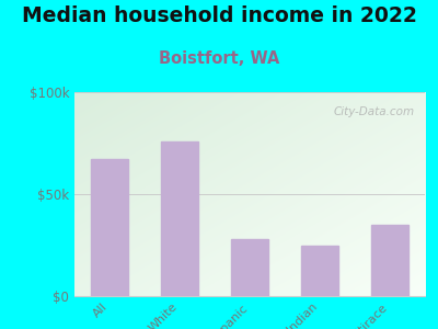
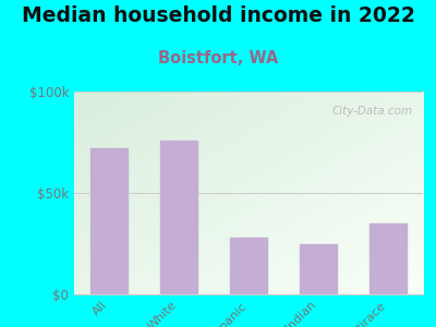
All: $67k -> $72k
